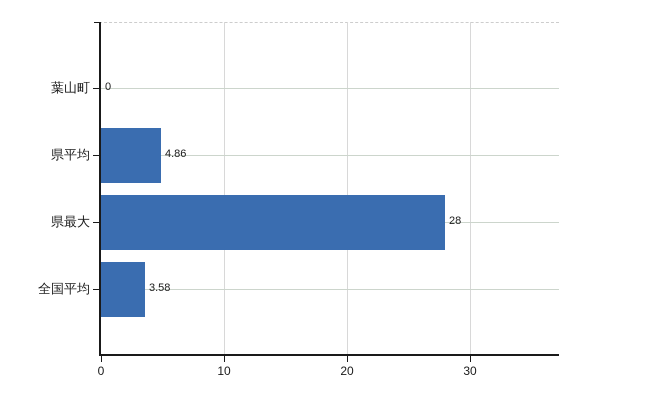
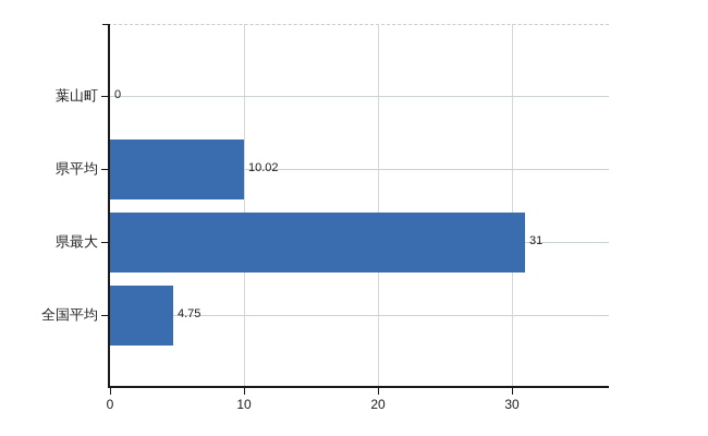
県平均: 4.86 -> 10.02
県最大: 28 -> 31
全国平均: 3.58 -> 4.75
